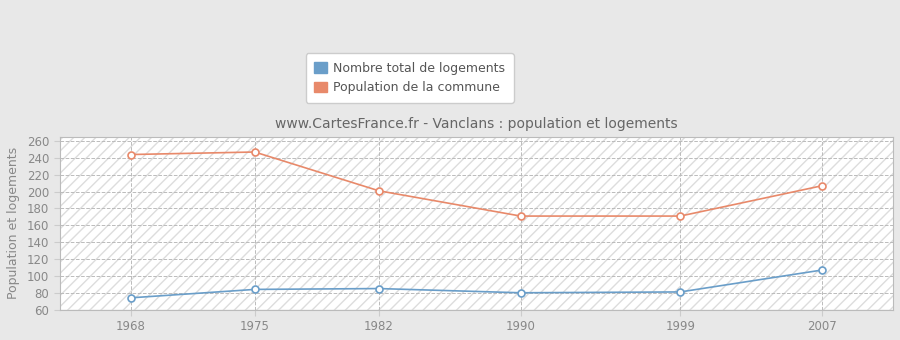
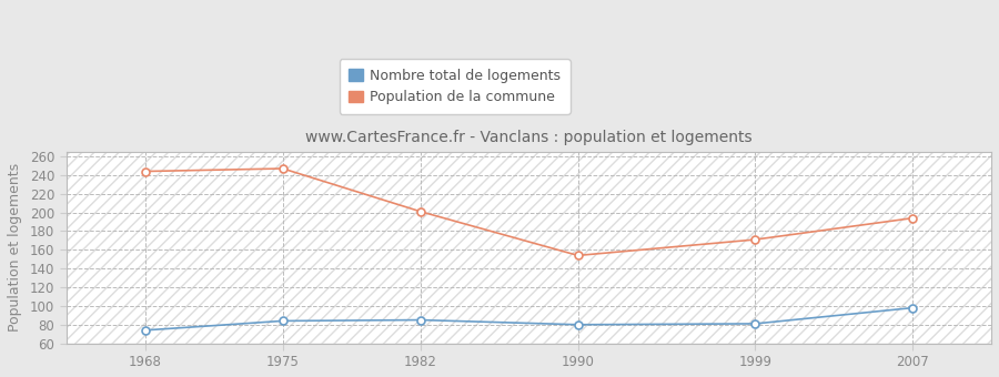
Population de la commune/1990: 171 -> 154
Nombre total de logements/2007: 107 -> 98
Population de la commune/2007: 207 -> 194
